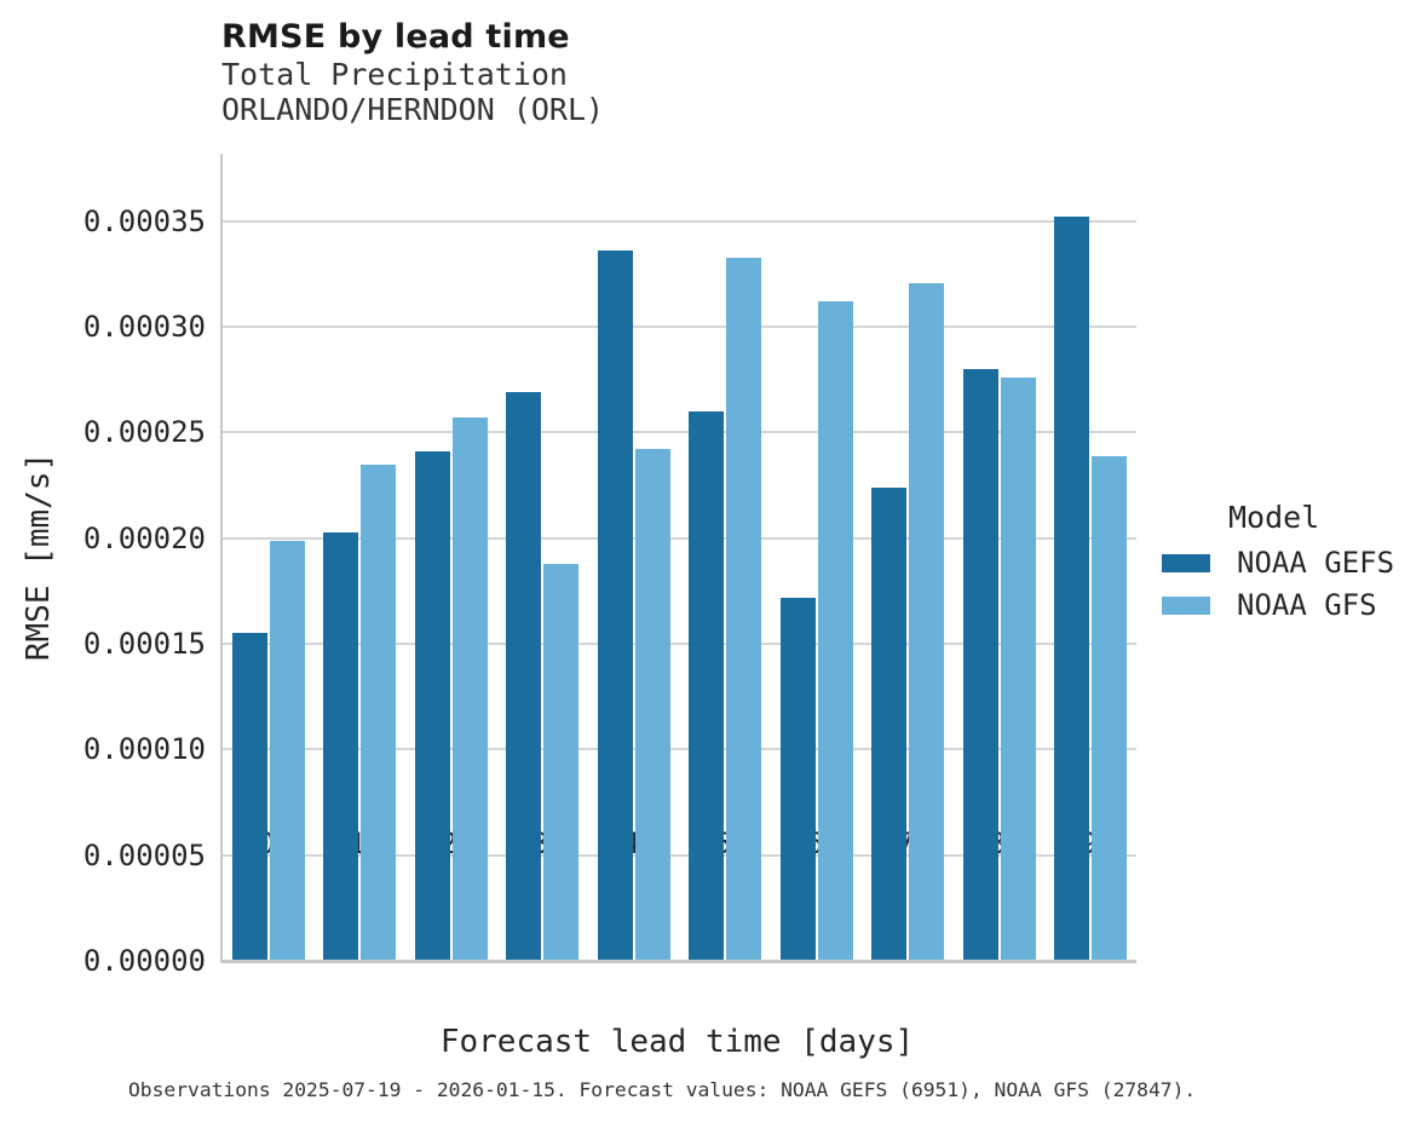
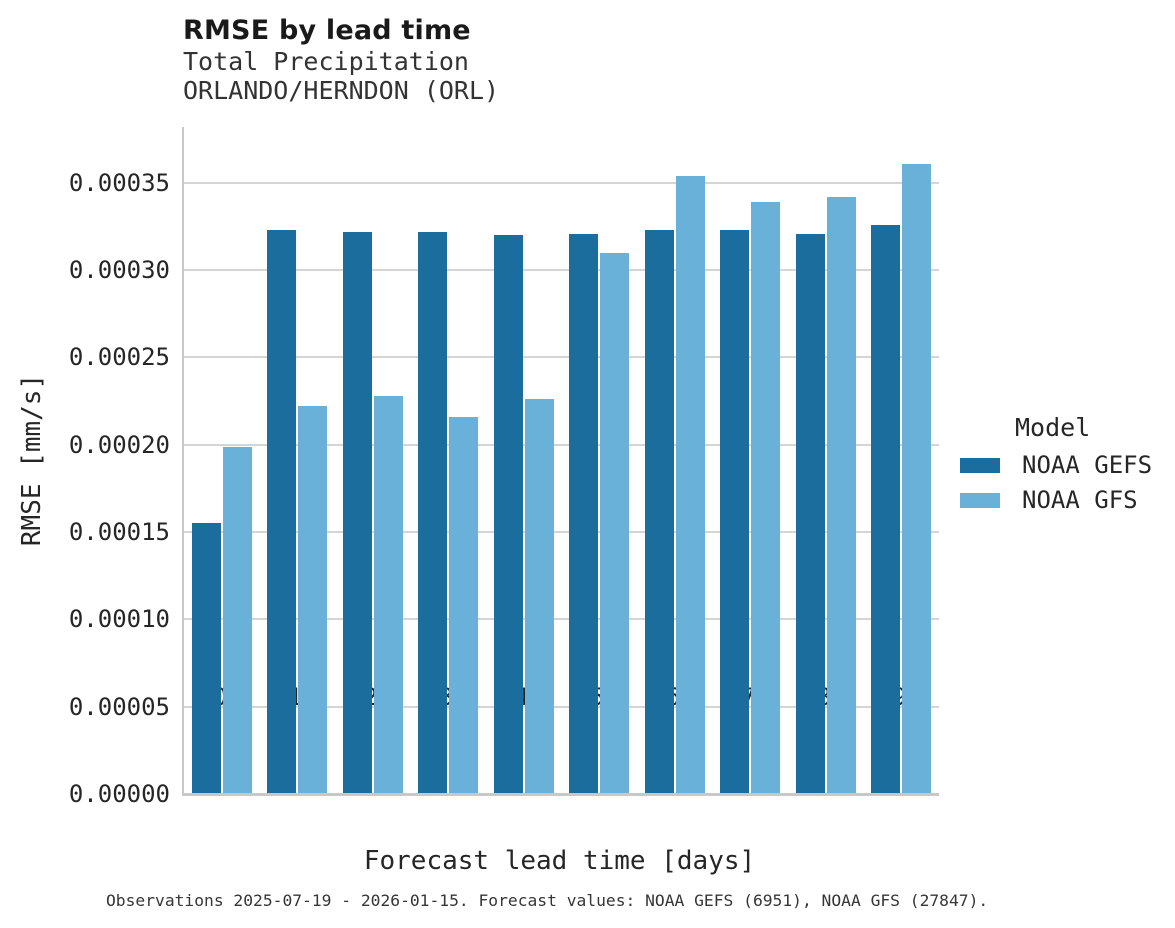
NOAA GEFS/1: 0.000203 -> 0.000323
NOAA GFS/1: 0.000235 -> 0.000222
NOAA GEFS/2: 0.000241 -> 0.000322
NOAA GFS/2: 0.000257 -> 0.000228
NOAA GEFS/3: 0.000269 -> 0.000322
NOAA GFS/3: 0.000188 -> 0.000216
NOAA GEFS/4: 0.000336 -> 0.000320
NOAA GFS/4: 0.000242 -> 0.000226
NOAA GEFS/5: 0.000260 -> 0.000321
NOAA GFS/5: 0.000333 -> 0.000310
NOAA GEFS/6: 0.000172 -> 0.000323
NOAA GFS/6: 0.000312 -> 0.000354
NOAA GEFS/7: 0.000224 -> 0.000323
NOAA GFS/7: 0.000321 -> 0.000339
NOAA GEFS/8: 0.000280 -> 0.000321
NOAA GFS/8: 0.000276 -> 0.000342
NOAA GEFS/9: 0.000352 -> 0.000326
NOAA GFS/9: 0.000239 -> 0.000361
